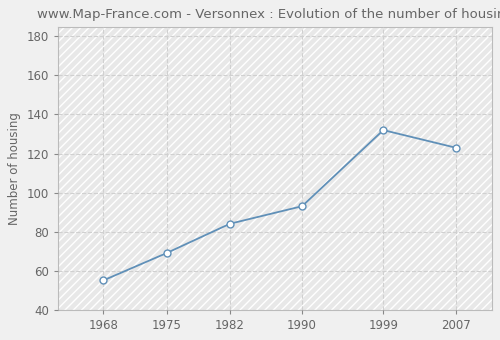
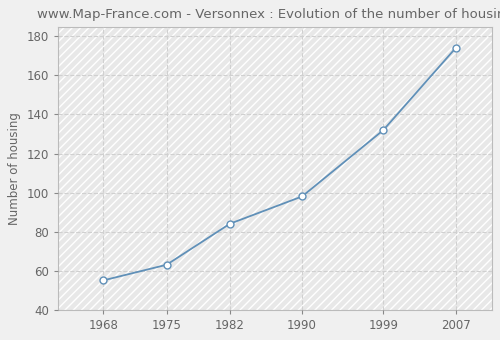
1975: 69 -> 63
1990: 93 -> 98
2007: 123 -> 174
